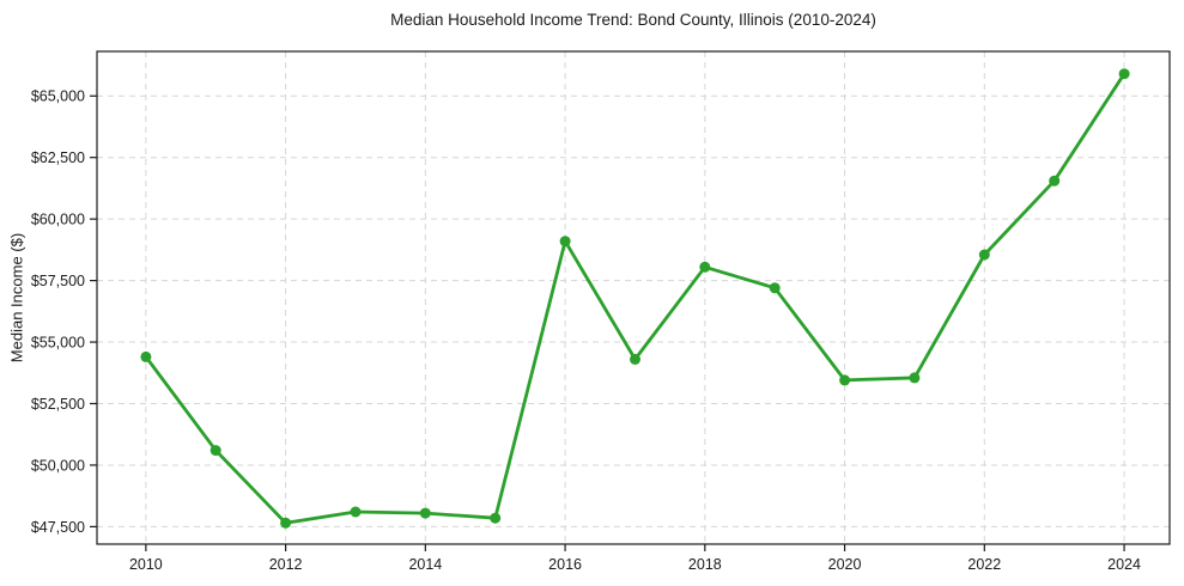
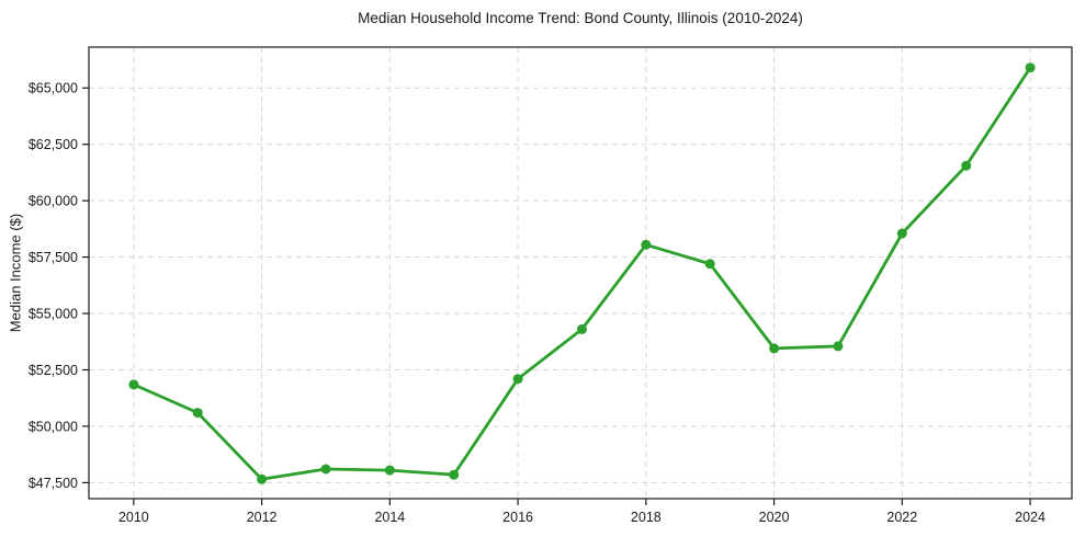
2010: $54400 -> $51800
2016: $59100 -> $52100
